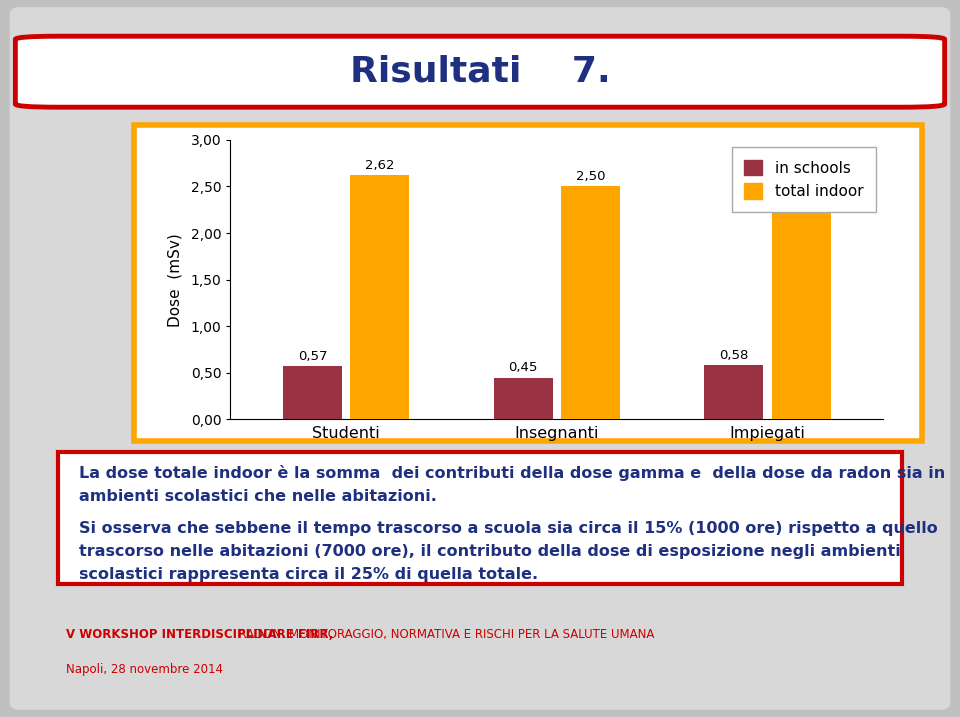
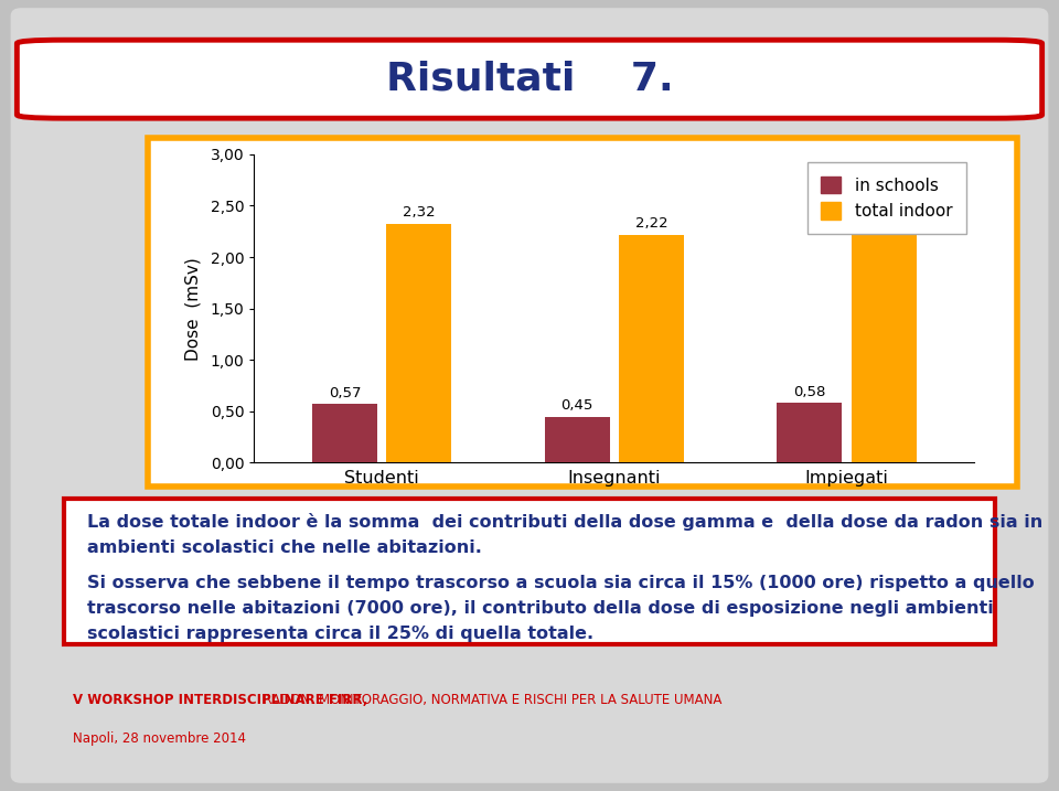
total indoor/Studenti: 2,62 -> 2,32
total indoor/Insegnanti: 2,50 -> 2,22
